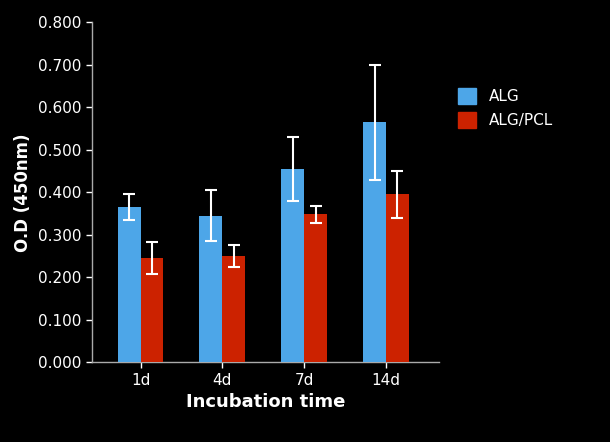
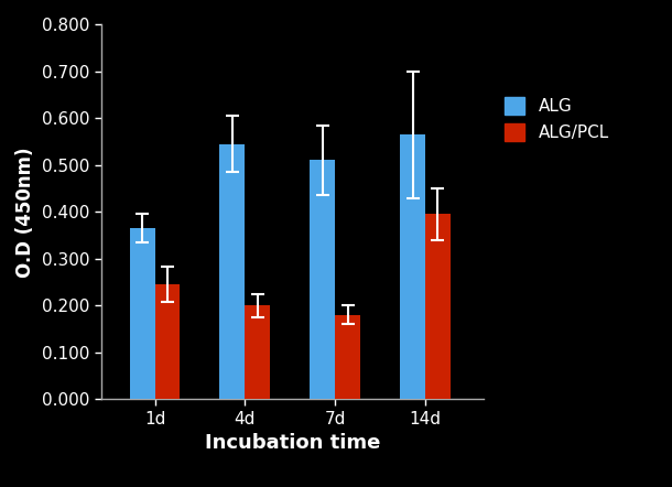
ALG/4d: 0.345 -> 0.545
ALG/PCL/4d: 0.250 -> 0.200
ALG/7d: 0.455 -> 0.510
ALG/PCL/7d: 0.348 -> 0.180
